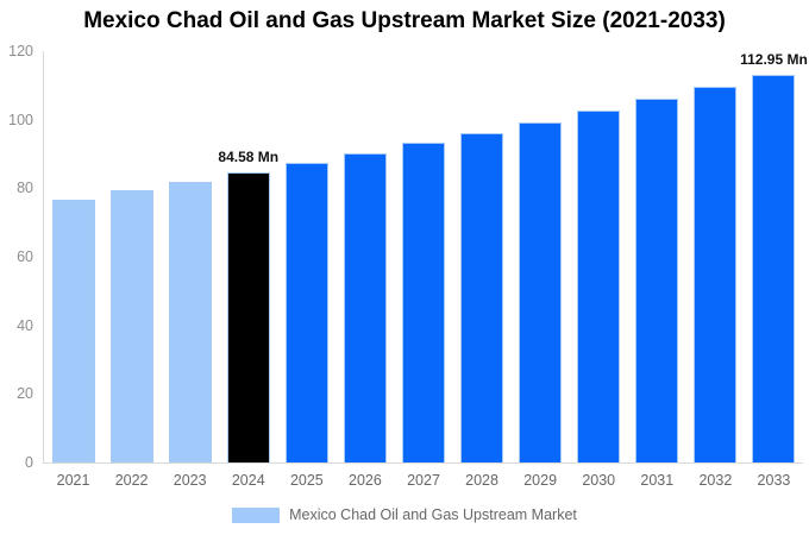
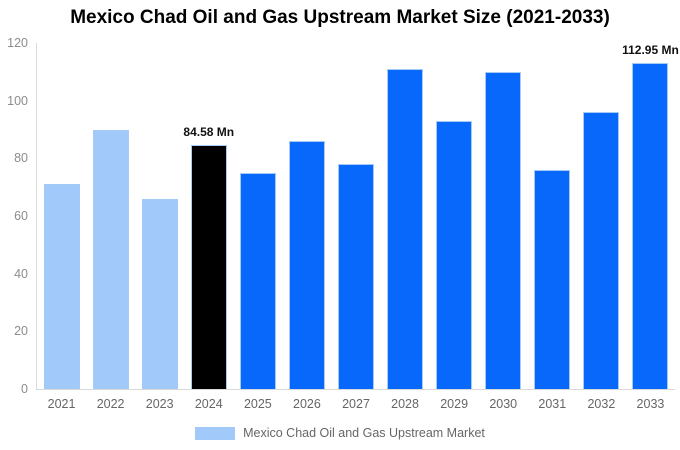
2021: 77 -> 71
2022: 79 -> 90
2023: 82 -> 66
2025: 87 -> 75
2026: 90 -> 86
2027: 93 -> 78
2028: 96 -> 111
2029: 99 -> 93
2030: 103 -> 110
2031: 106 -> 76
2032: 109 -> 96
